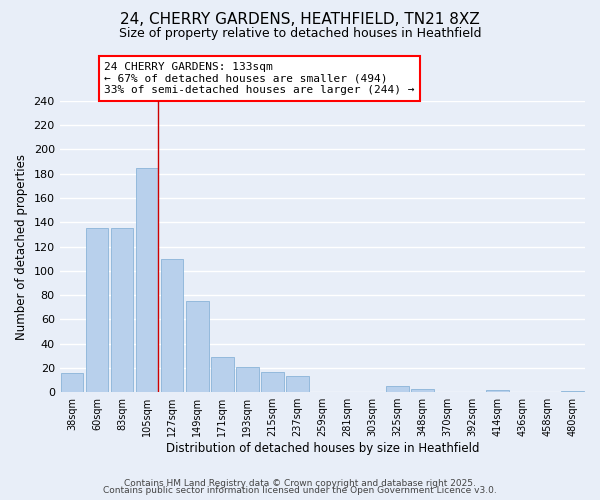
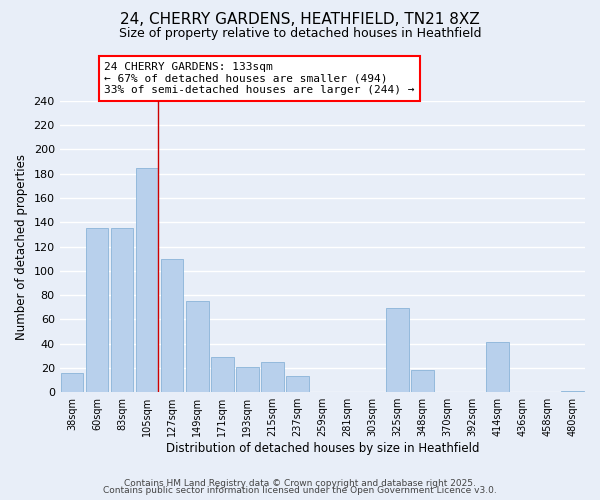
215sqm: 17 -> 25
325sqm: 5 -> 69
348sqm: 3 -> 18
414sqm: 2 -> 41
